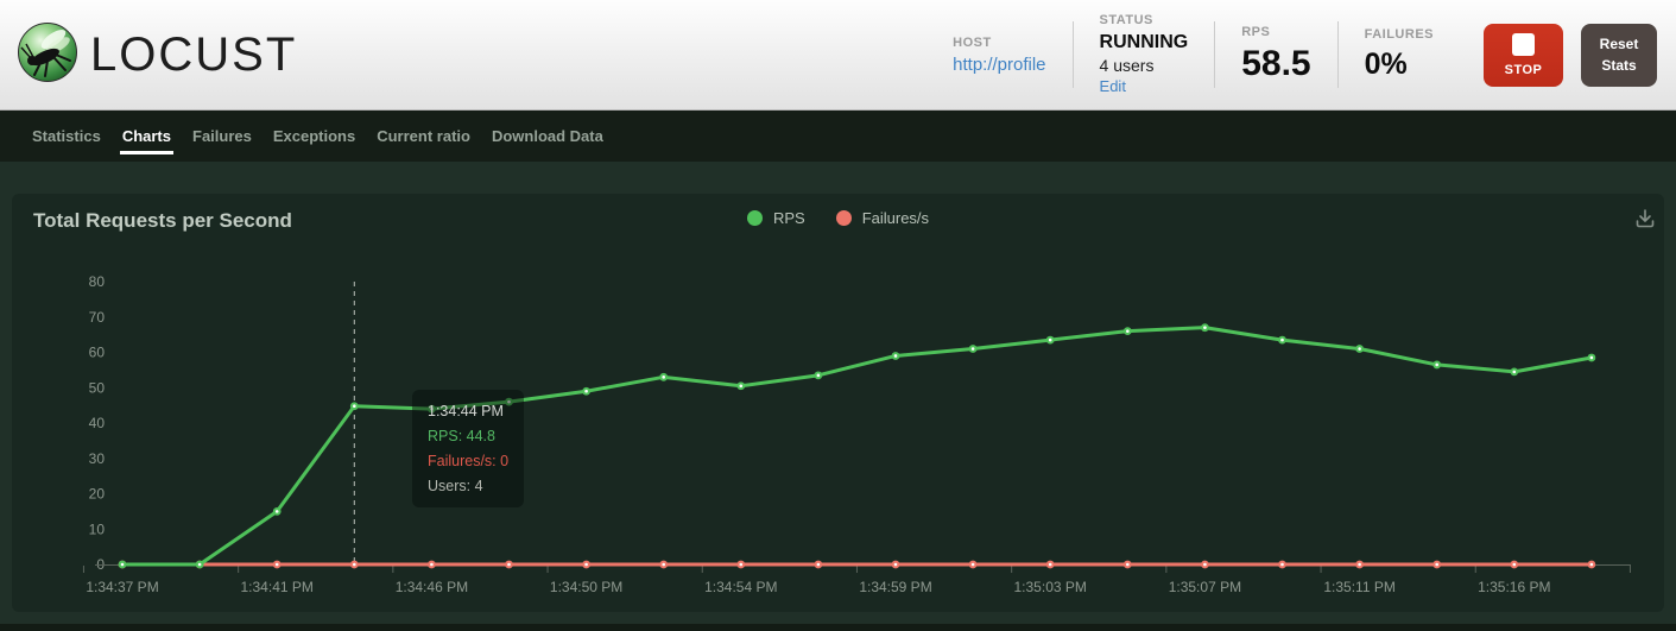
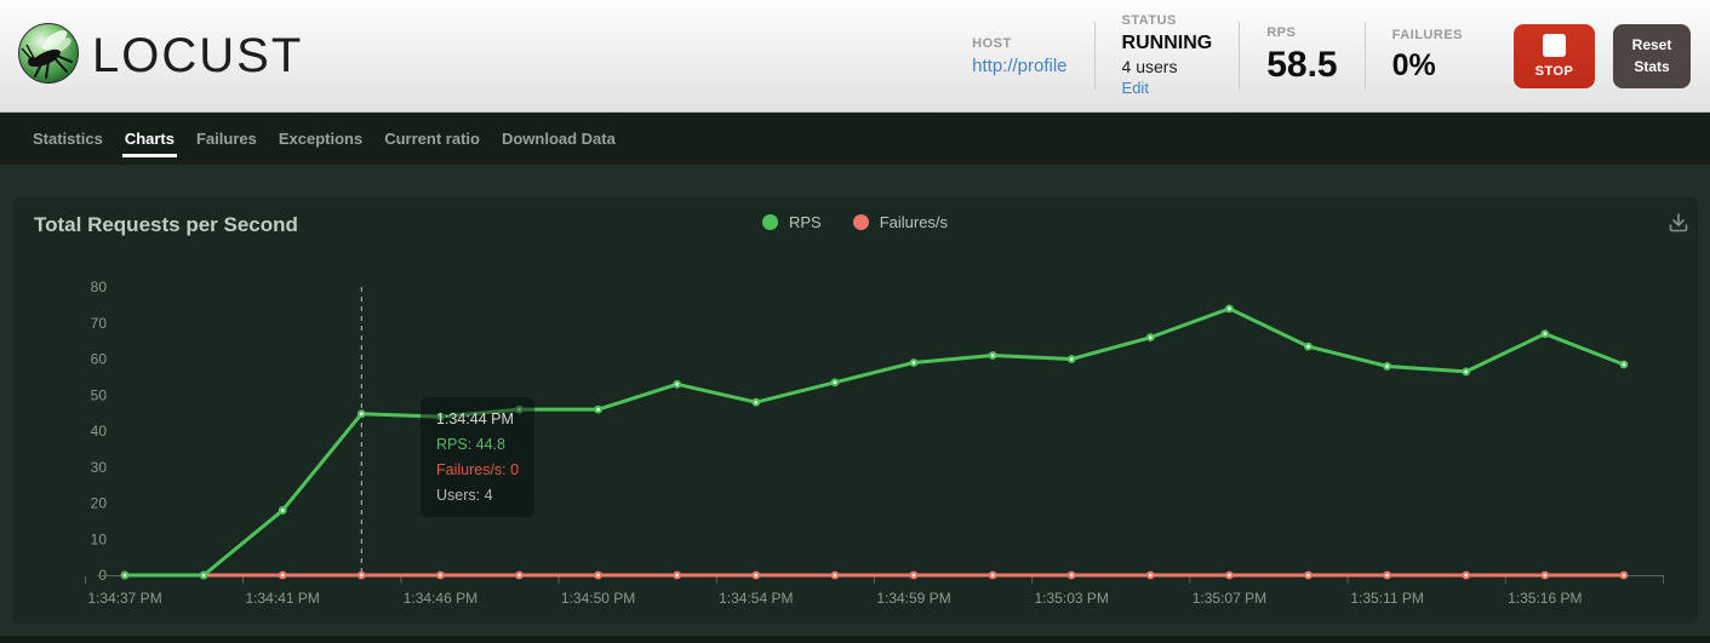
RPS/1:34:41 PM: 15 -> 18
RPS/1:34:50 PM: 49 -> 46
RPS/1:34:54 PM: 50 -> 48
RPS/1:35:03 PM: 64 -> 60
RPS/1:35:07 PM: 67 -> 74
RPS/1:35:11 PM: 61 -> 58
RPS/1:35:16 PM: 54 -> 67
